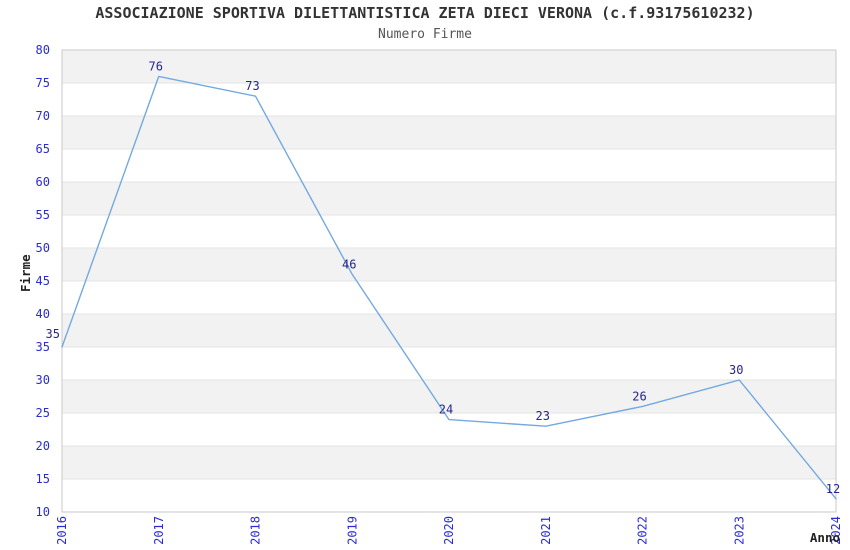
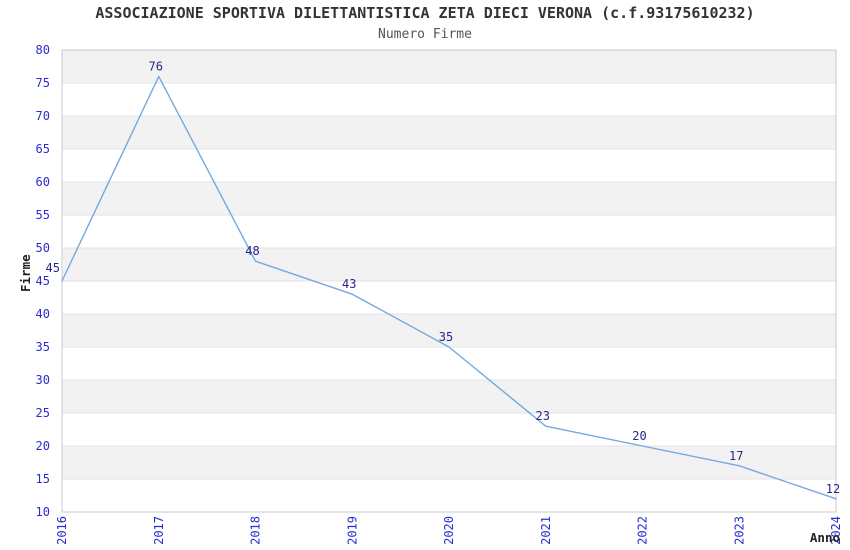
2016: 35 -> 45
2018: 73 -> 48
2019: 46 -> 43
2020: 24 -> 35
2022: 26 -> 20
2023: 30 -> 17
